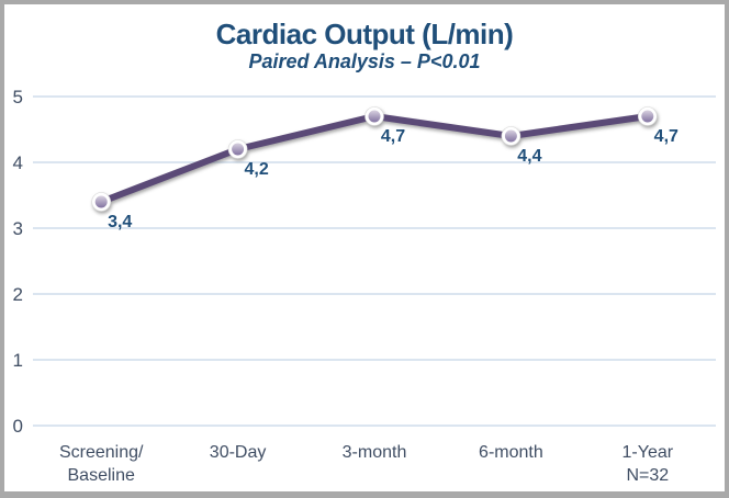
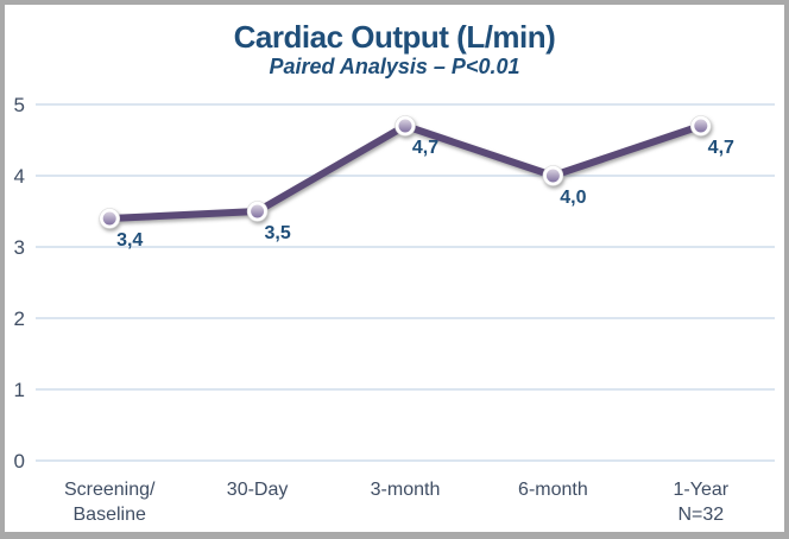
30-Day: 4,2 -> 3,5
6-month: 4,4 -> 4,0
